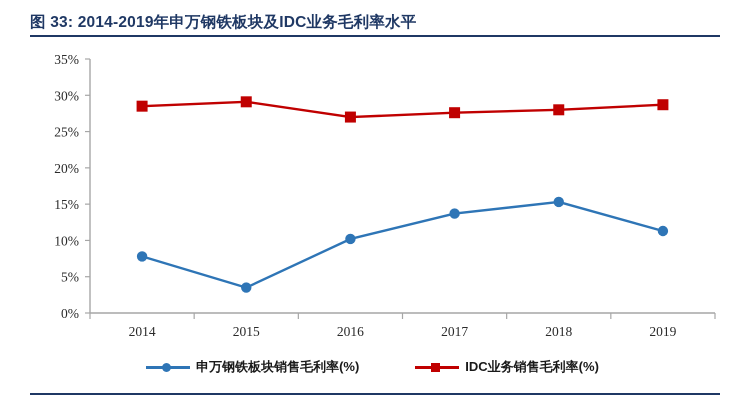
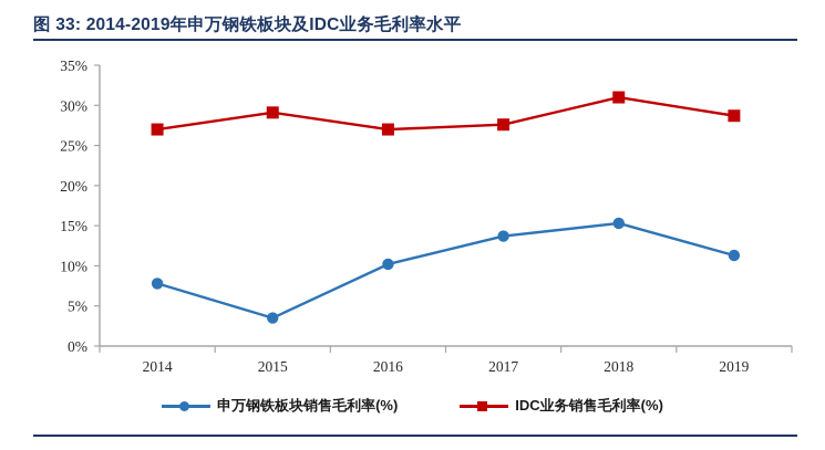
IDC业务销售毛利率(%)/2014: 28% -> 27%
IDC业务销售毛利率(%)/2018: 28% -> 31%
